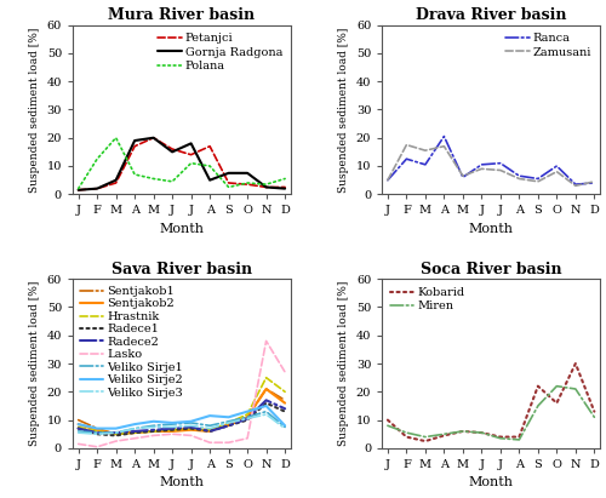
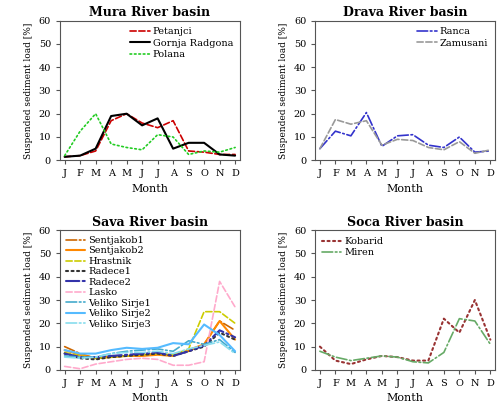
Sava River basin/Veliko Sirje1/S: 9.5 -> 12.5
Sava River basin/Hrastnik/O: 12.0 -> 25.0
Sava River basin/Veliko Sirje2/O: 13.0 -> 19.5
Sava River basin/Sentjakob2/D: 16.0 -> 13.0
Soca River basin/Miren/S: 15.0 -> 7.5
